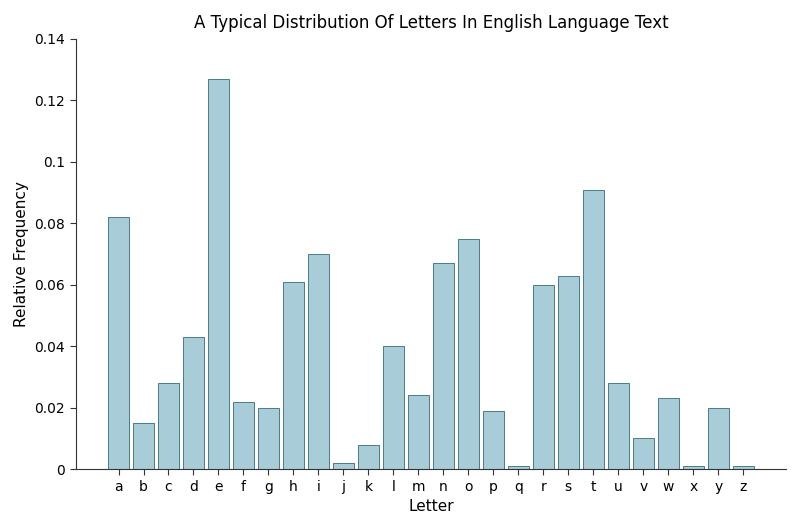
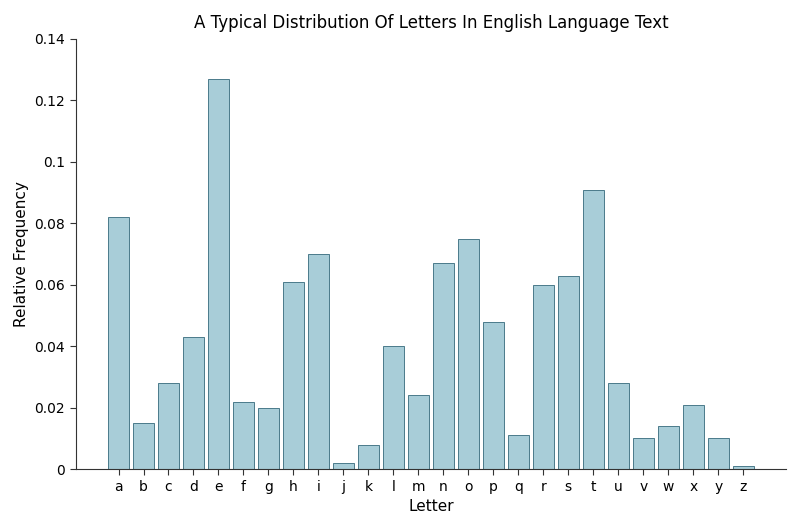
p: 0.019 -> 0.048
q: 0.001 -> 0.011
w: 0.023 -> 0.014
x: 0.001 -> 0.021
y: 0.020 -> 0.010
